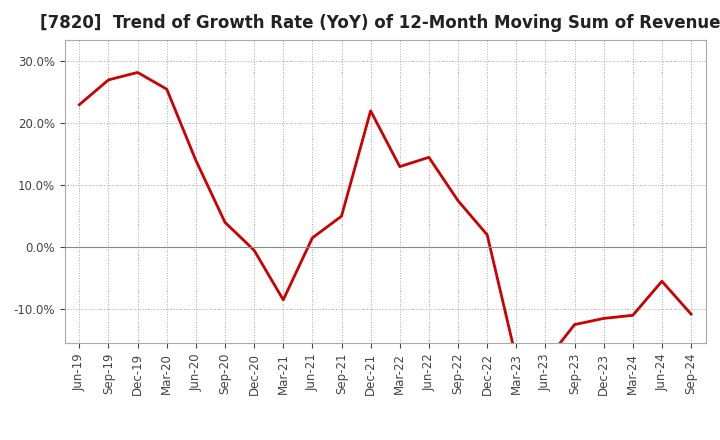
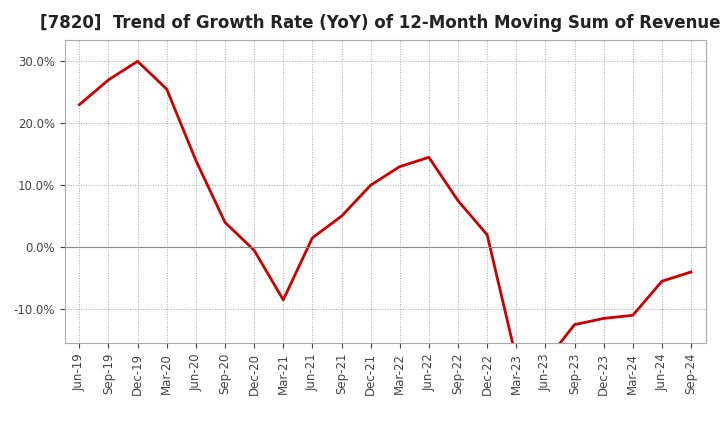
Dec-19: 28.2% -> 30.0%
Dec-21: 22.0% -> 10.0%
Sep-24: -10.8% -> -4.0%
